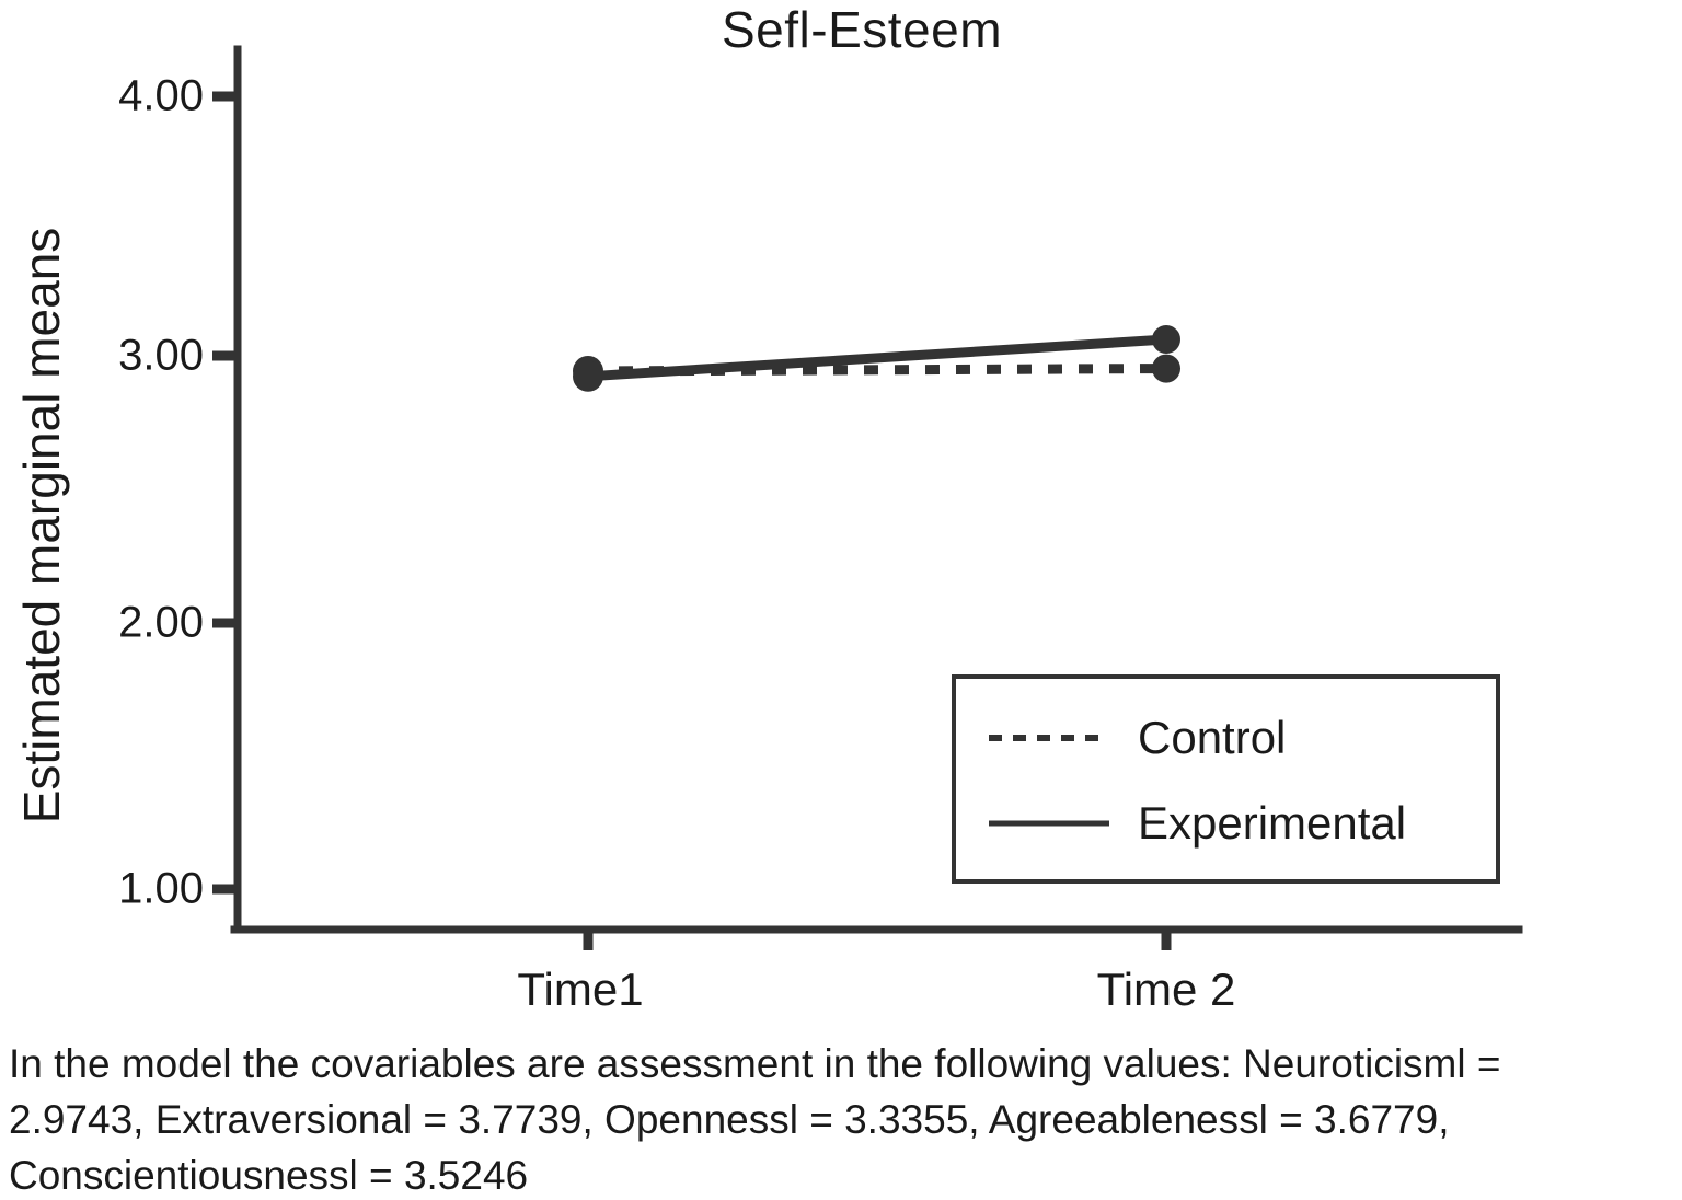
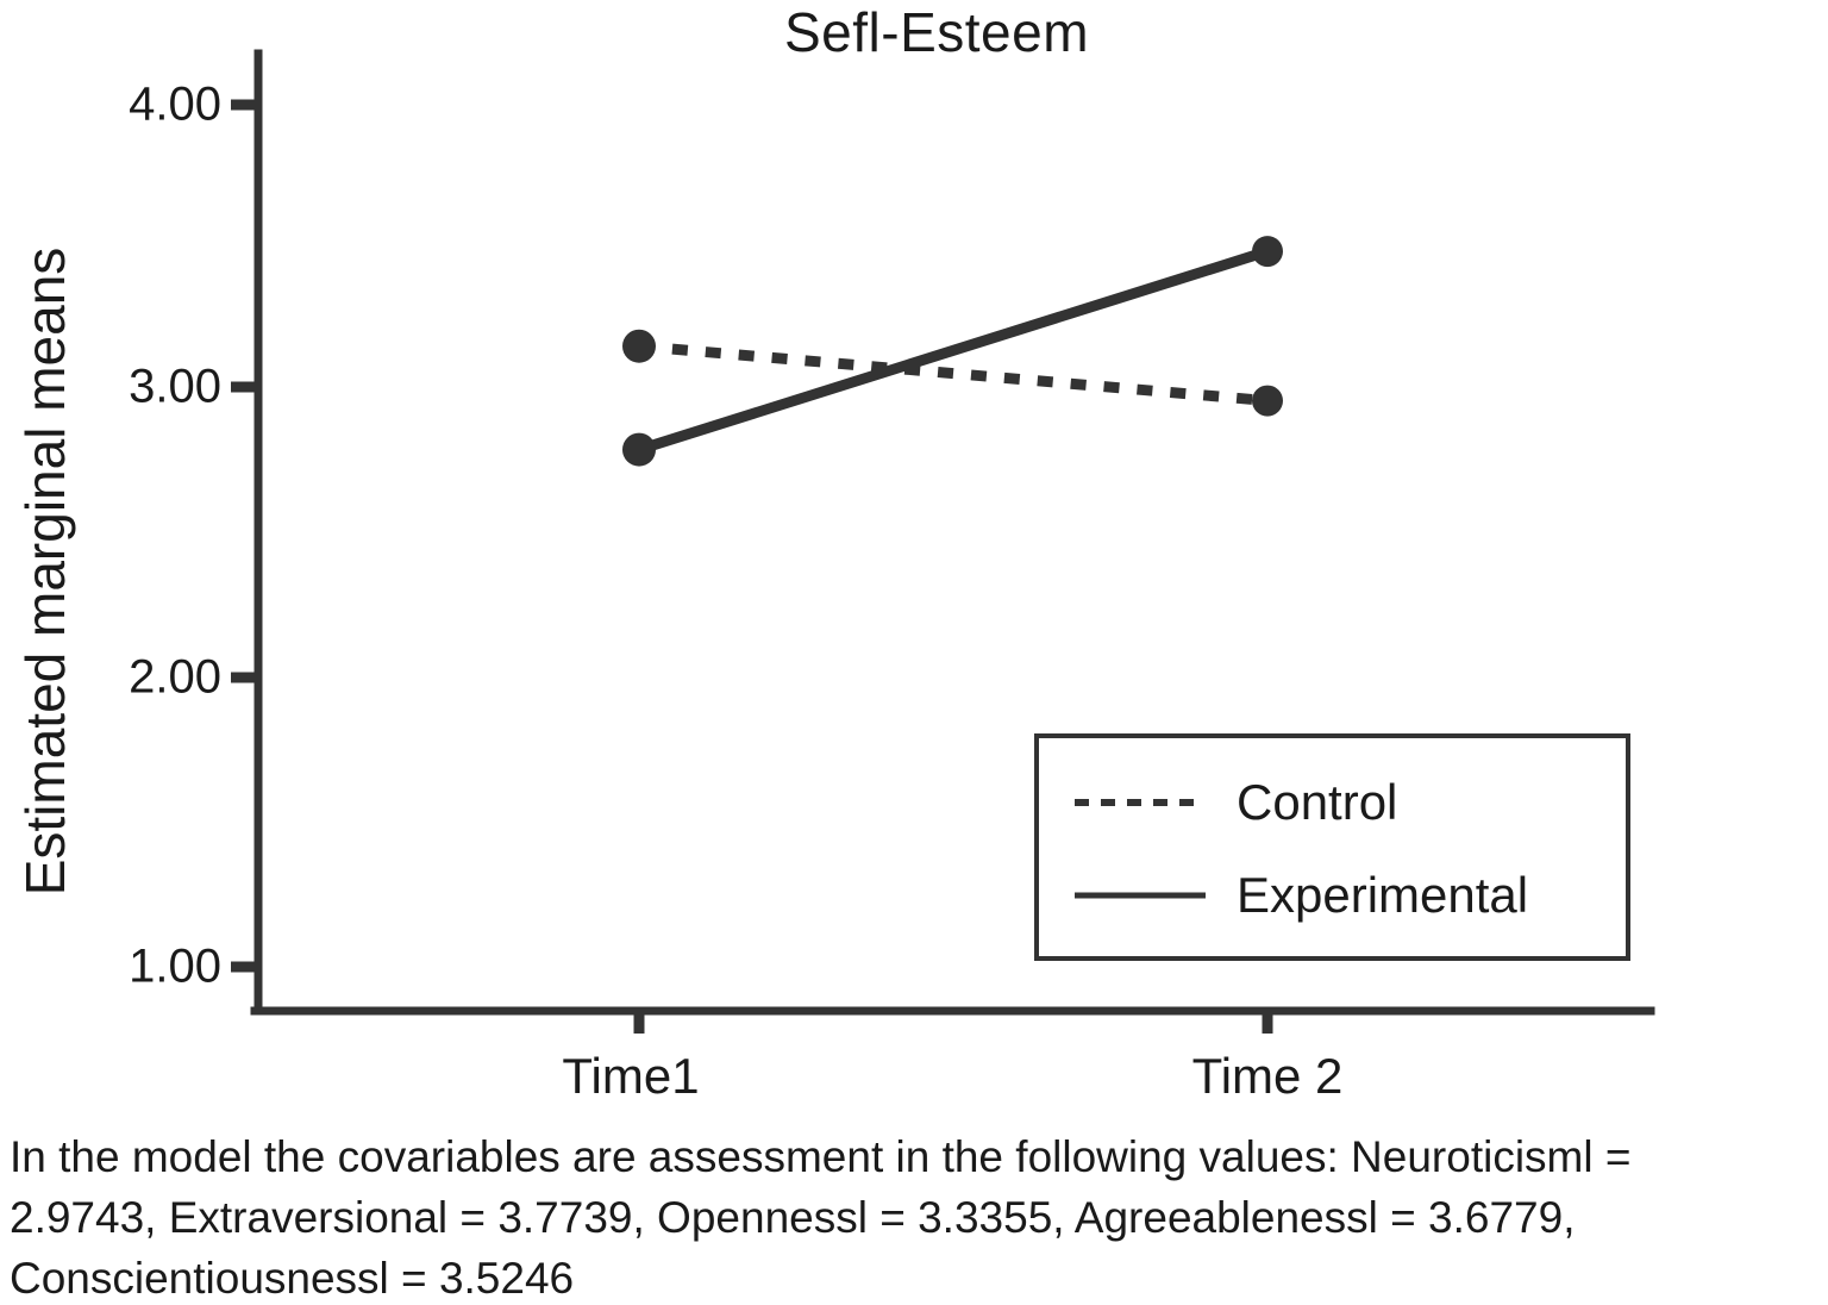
Control/Time1: 2.96 -> 3.16
Experimental/Time1: 2.94 -> 2.80
Experimental/Time 2: 3.08 -> 3.49
